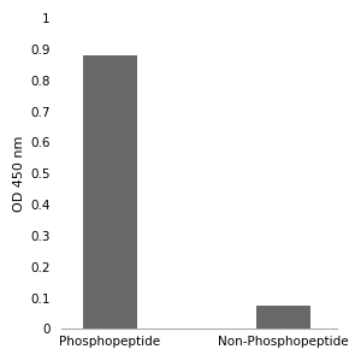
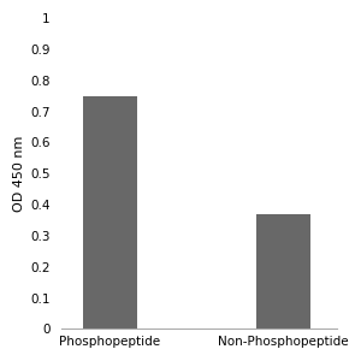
Phosphopeptide: 0.880 -> 0.750
Non-Phosphopeptide: 0.075 -> 0.370
